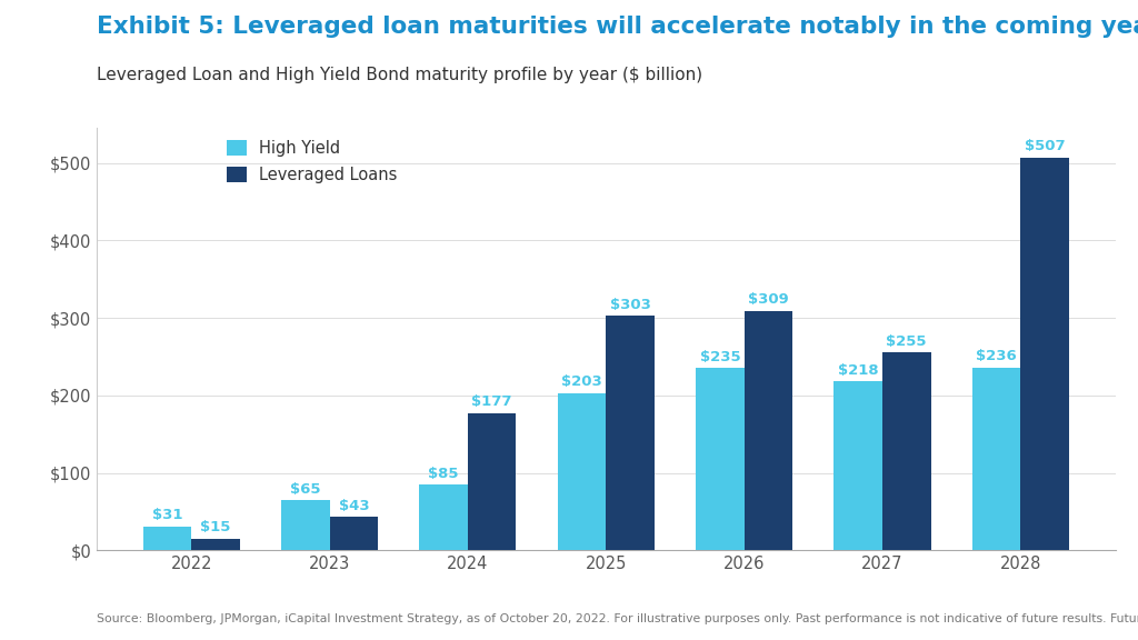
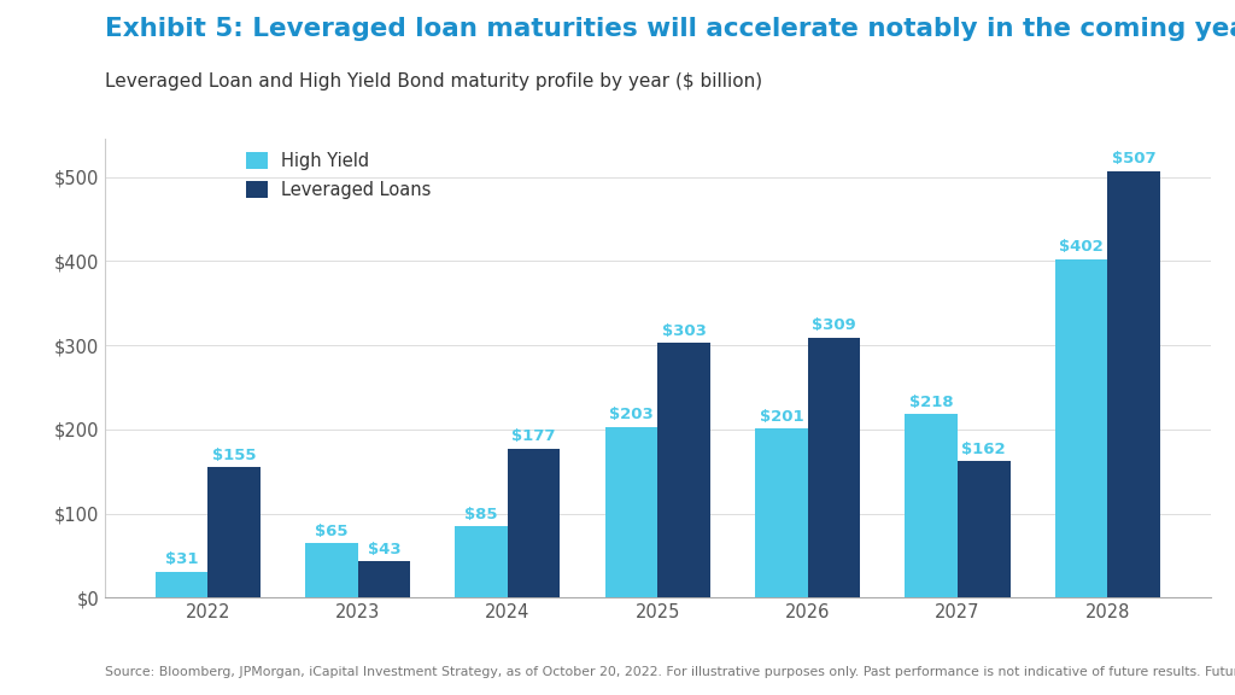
Leveraged Loans/2022: $15 -> $155
High Yield/2026: $235 -> $201
Leveraged Loans/2027: $255 -> $162
High Yield/2028: $236 -> $402
